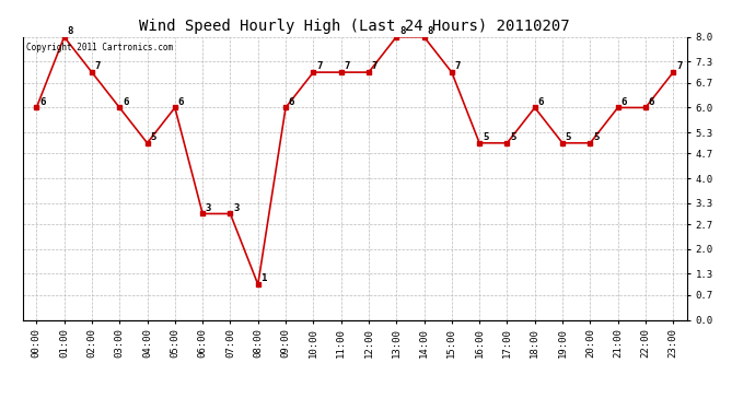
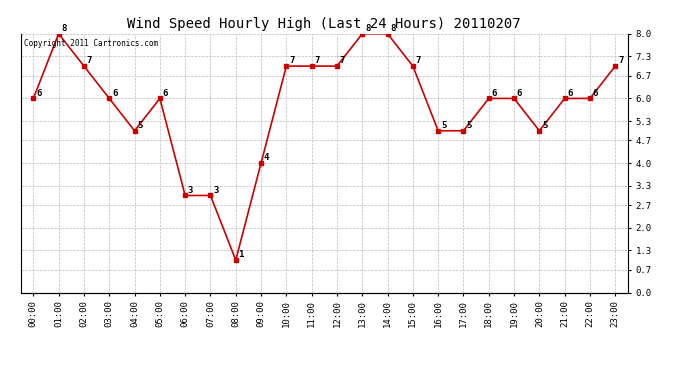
09:00: 6 -> 4
19:00: 5 -> 6
